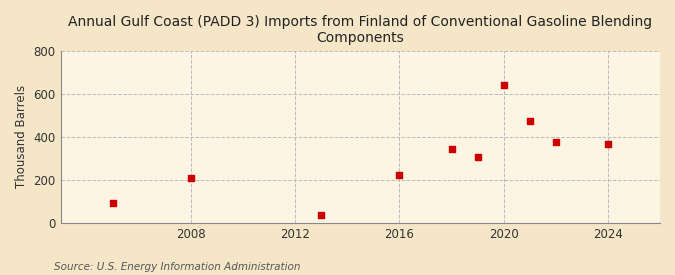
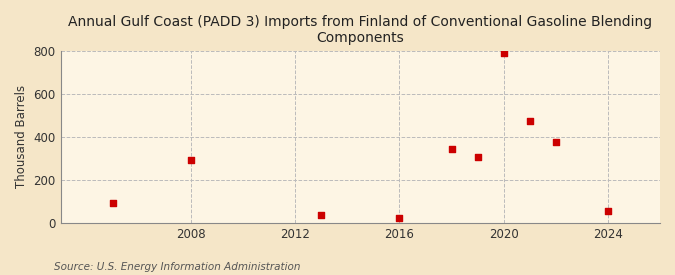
2008: 210 -> 290
2016: 220 -> 25
2020: 640 -> 790
2024: 365 -> 55
